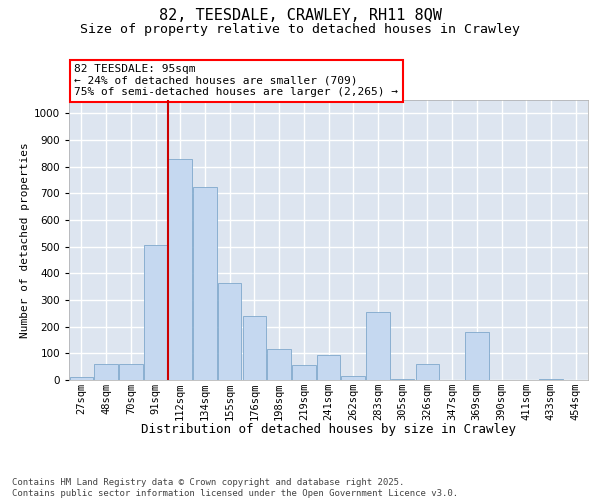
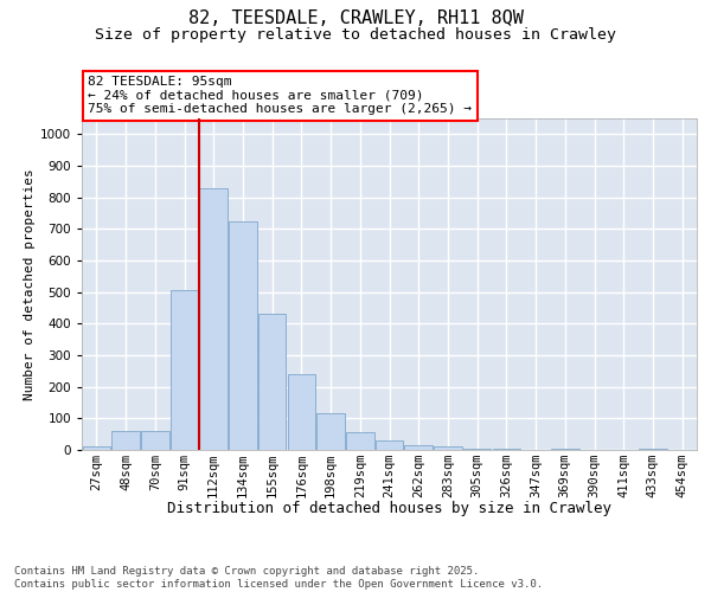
155sqm: 365 -> 430
241sqm: 95 -> 30
283sqm: 255 -> 10
326sqm: 60 -> 5
369sqm: 180 -> 5
